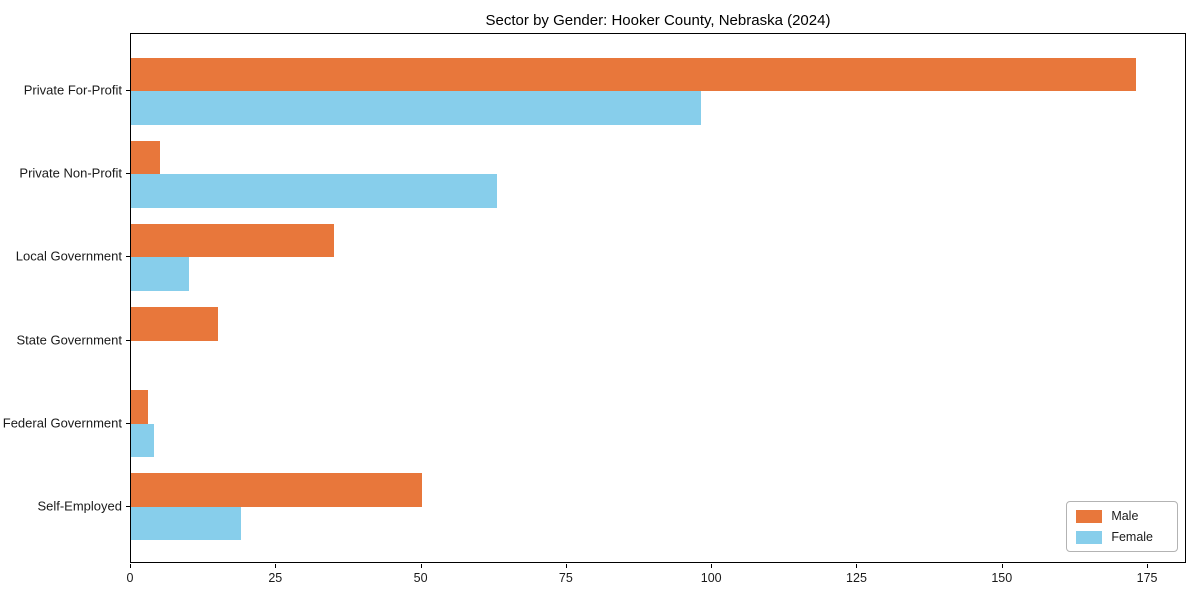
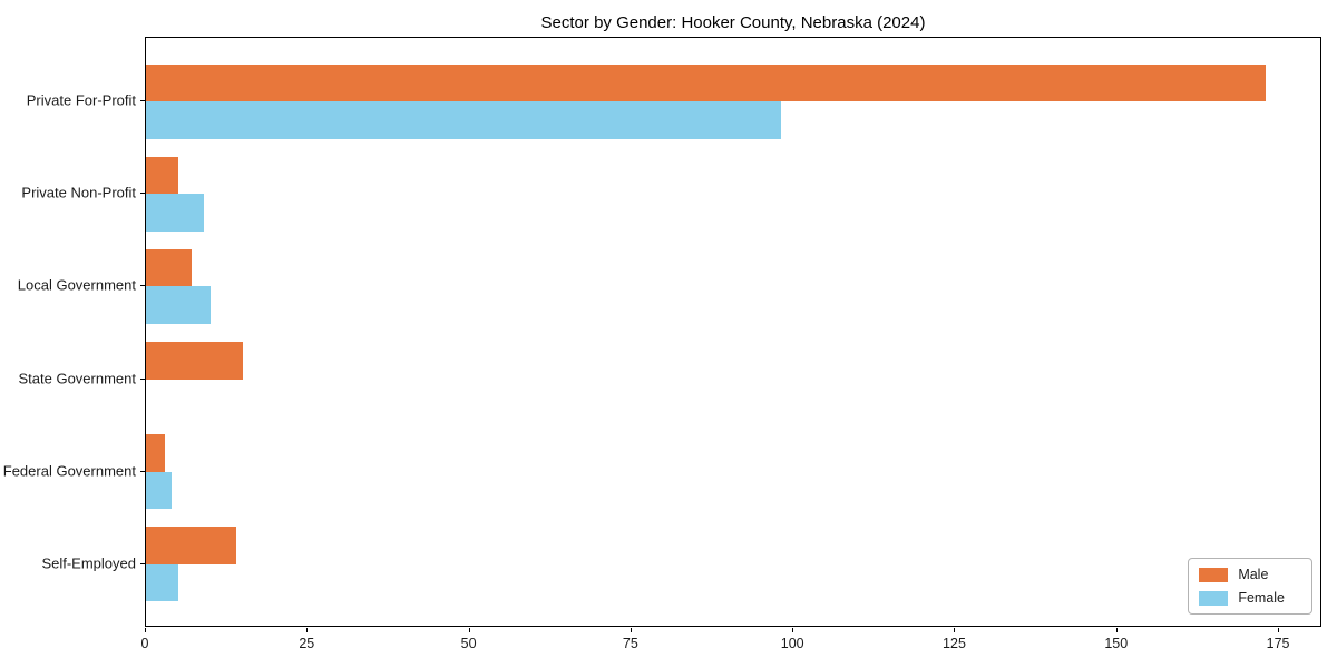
Female/Private Non-Profit: 63 -> 9
Male/Local Government: 35 -> 7
Male/Self-Employed: 50 -> 14
Female/Self-Employed: 19 -> 5
